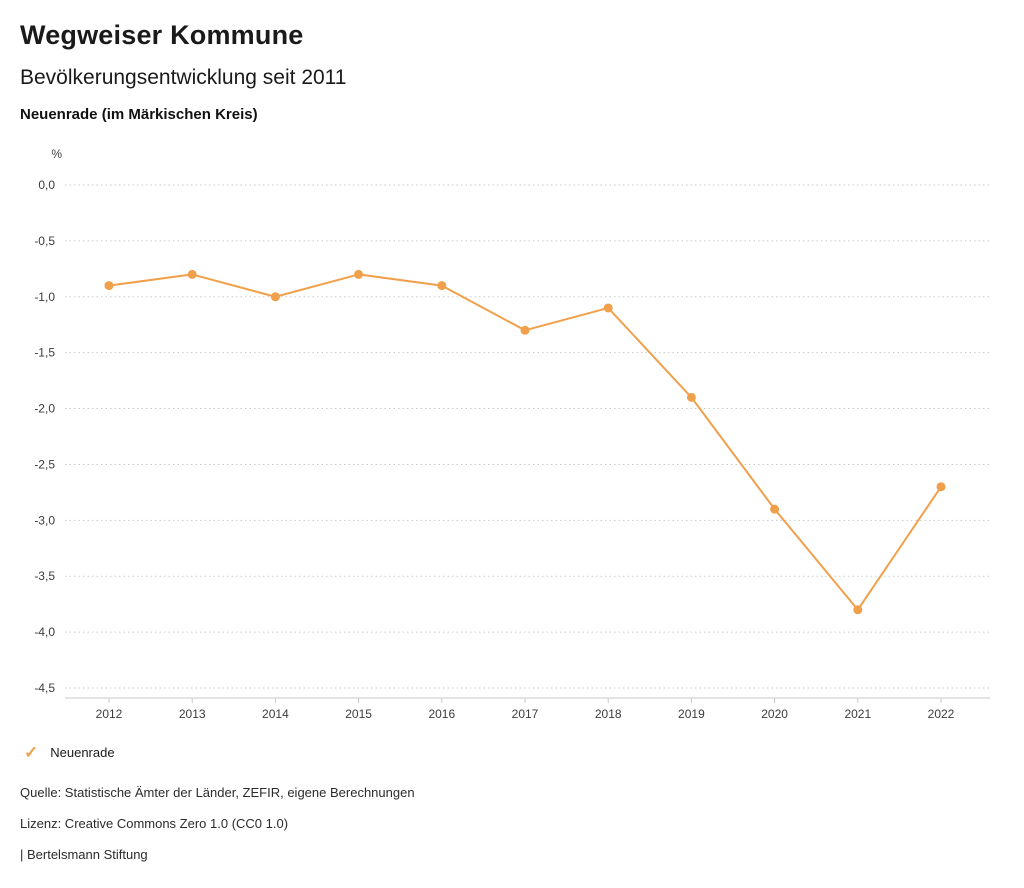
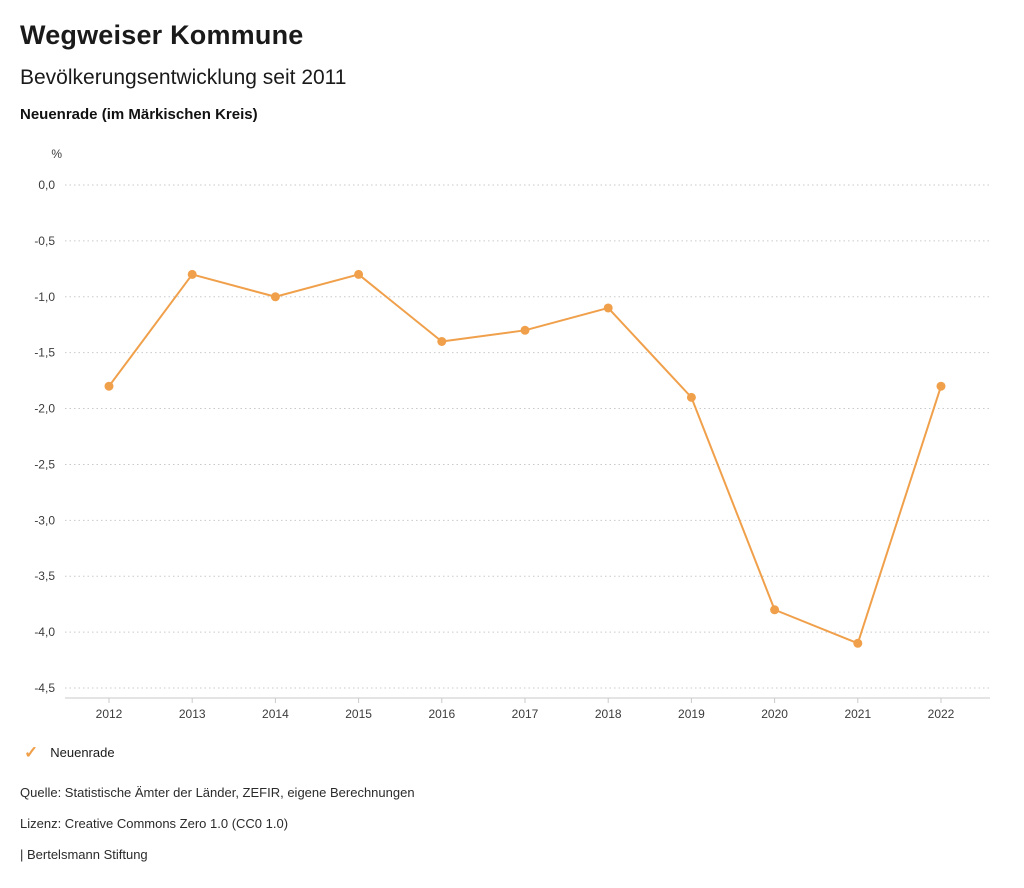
2012: -0,9 -> -1,8
2016: -0,9 -> -1,4
2020: -2,9 -> -3,8
2021: -3,8 -> -4,1
2022: -2,7 -> -1,8
